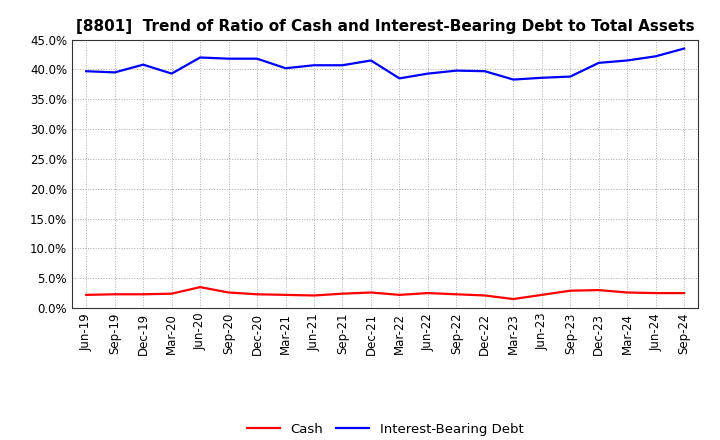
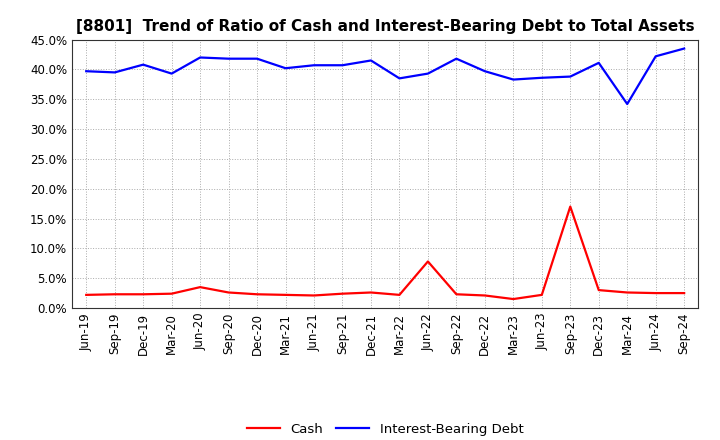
Cash/Jun-22: 2.5% -> 7.8%
Interest-Bearing Debt/Sep-22: 39.8% -> 41.8%
Cash/Sep-23: 2.9% -> 17.0%
Interest-Bearing Debt/Mar-24: 41.5% -> 34.2%
